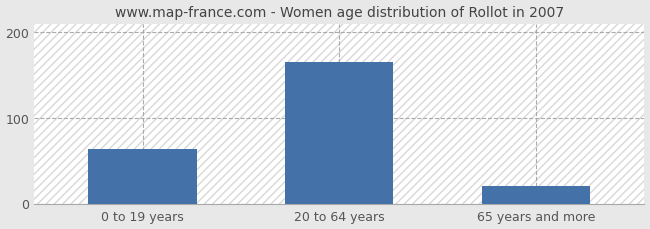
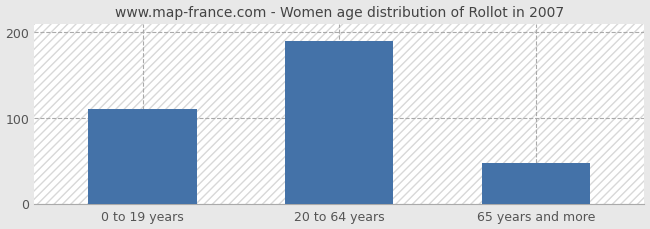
0 to 19 years: 64 -> 110
20 to 64 years: 166 -> 190
65 years and more: 20 -> 47
